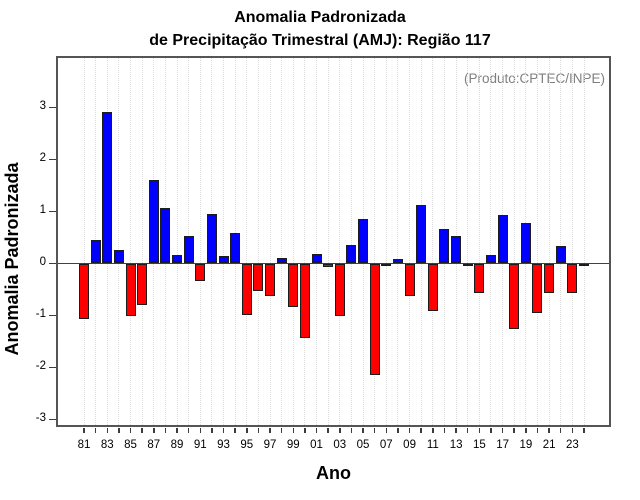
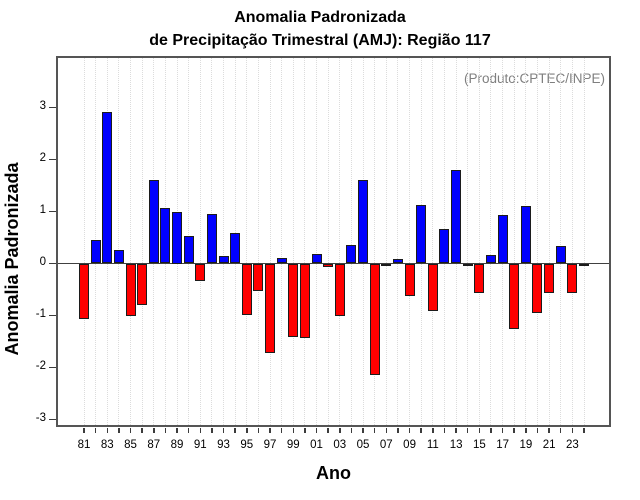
89: 0.2 -> 1.0
97: -0.6 -> -1.7
99: -0.8 -> -1.4
05: 0.8 -> 1.6
13: 0.5 -> 1.8
19: 0.8 -> 1.1
